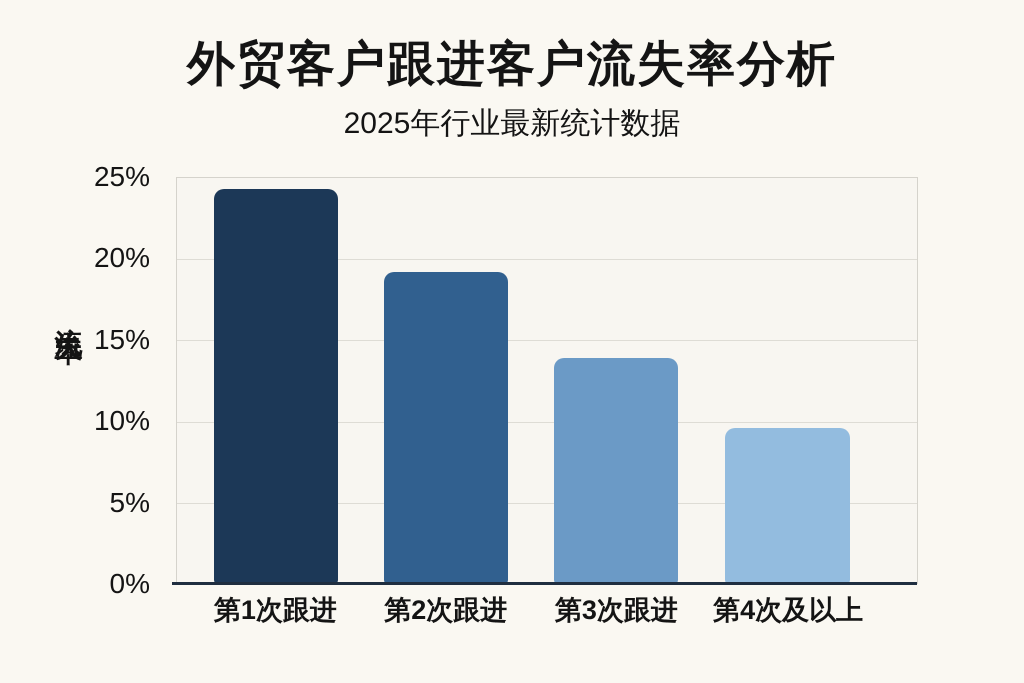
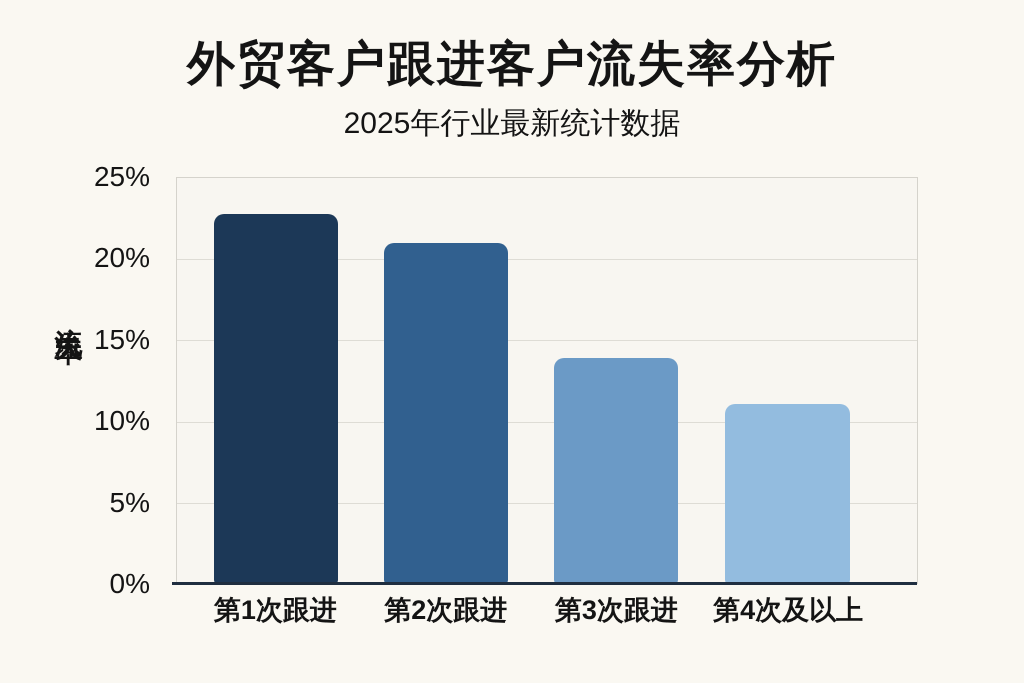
第1次跟进: 24.3% -> 22.8%
第2次跟进: 19.2% -> 21.0%
第4次及以上: 9.6% -> 11.1%
